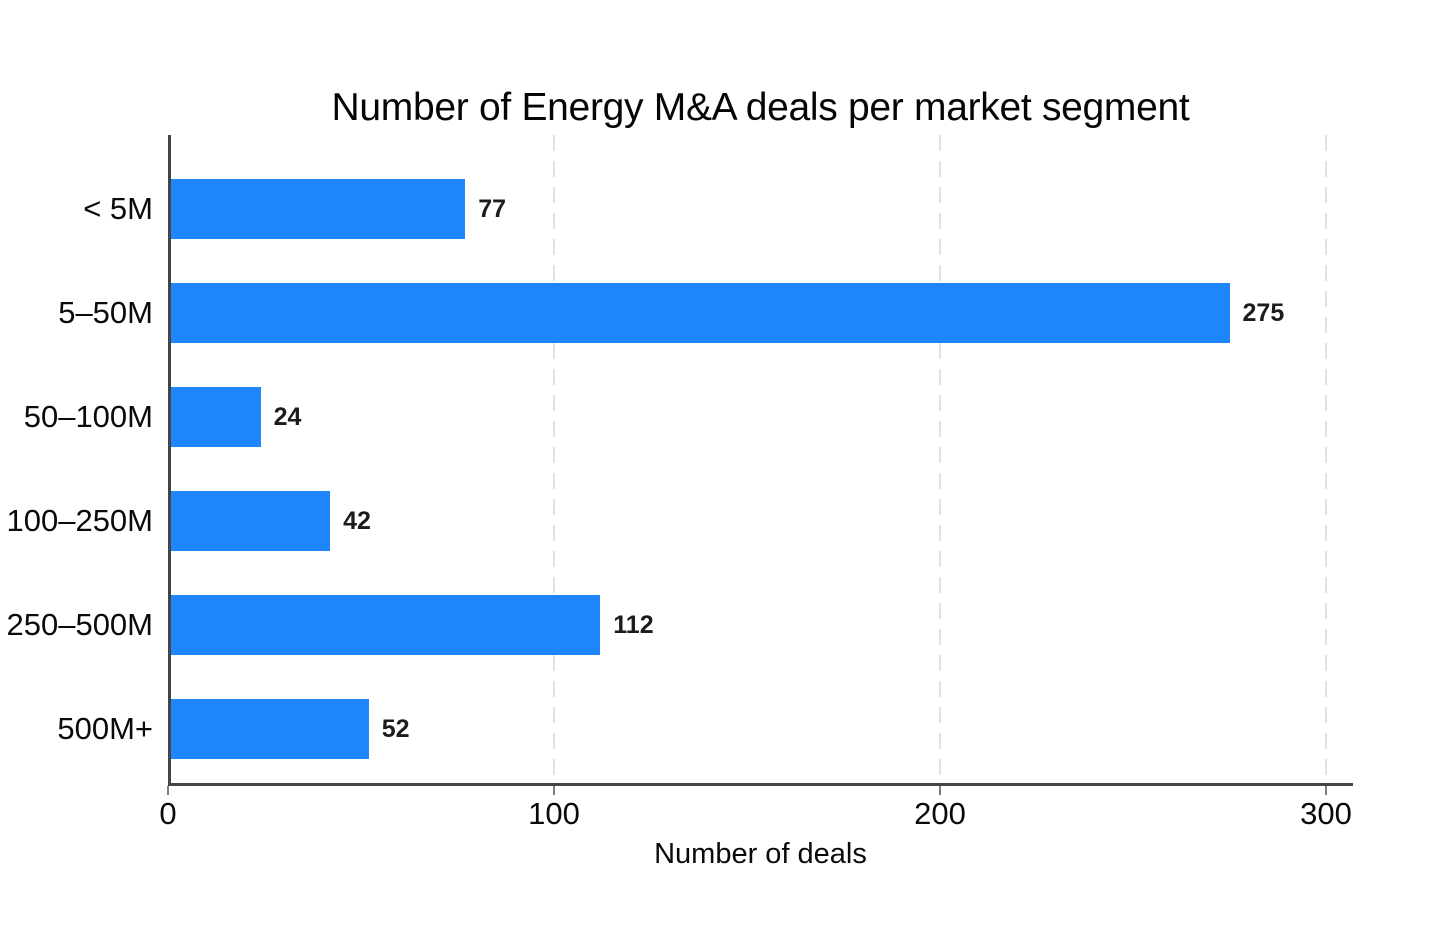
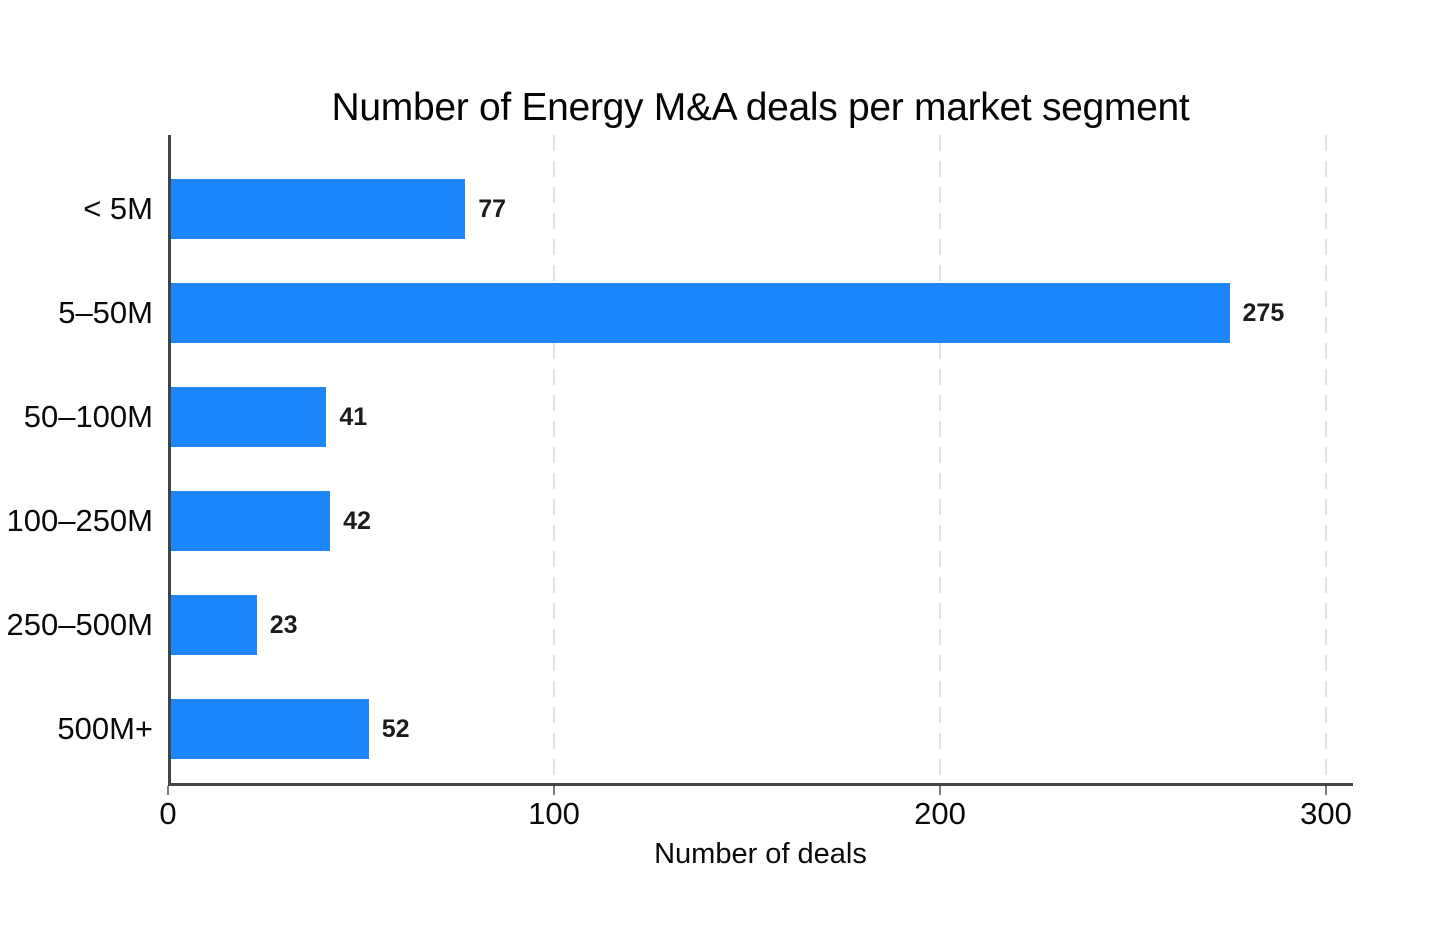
50–100M: 24 -> 41
250–500M: 112 -> 23
